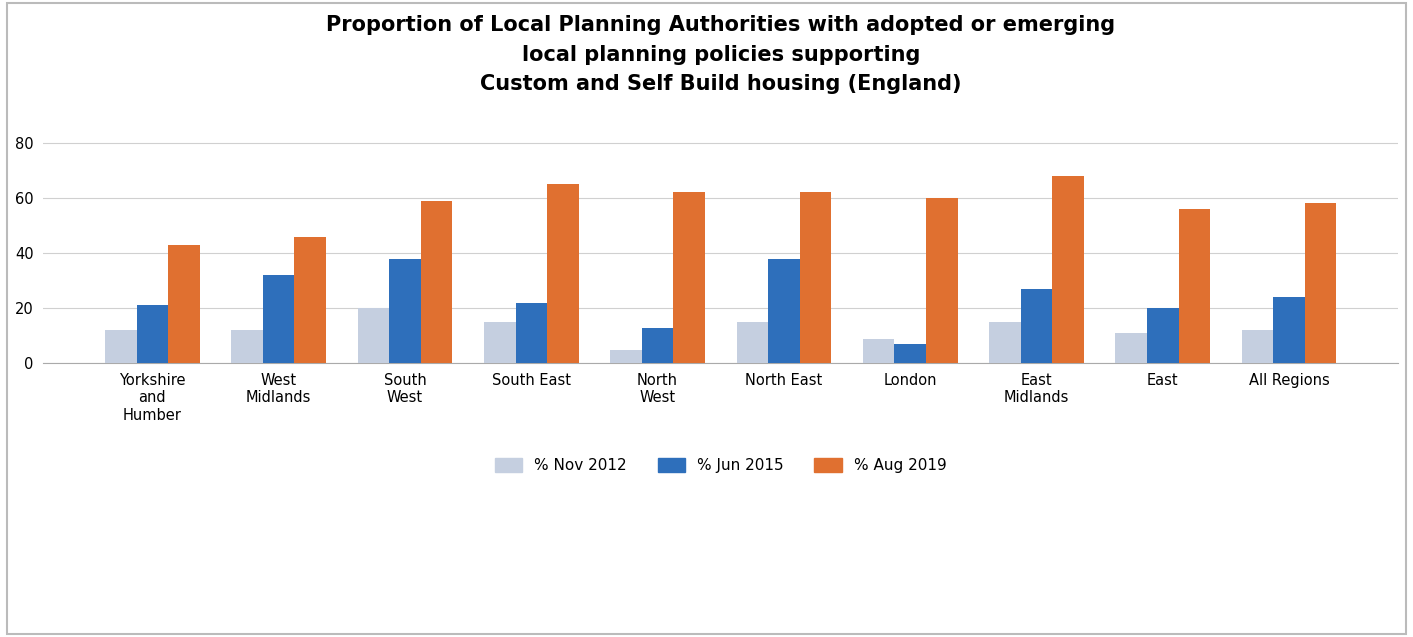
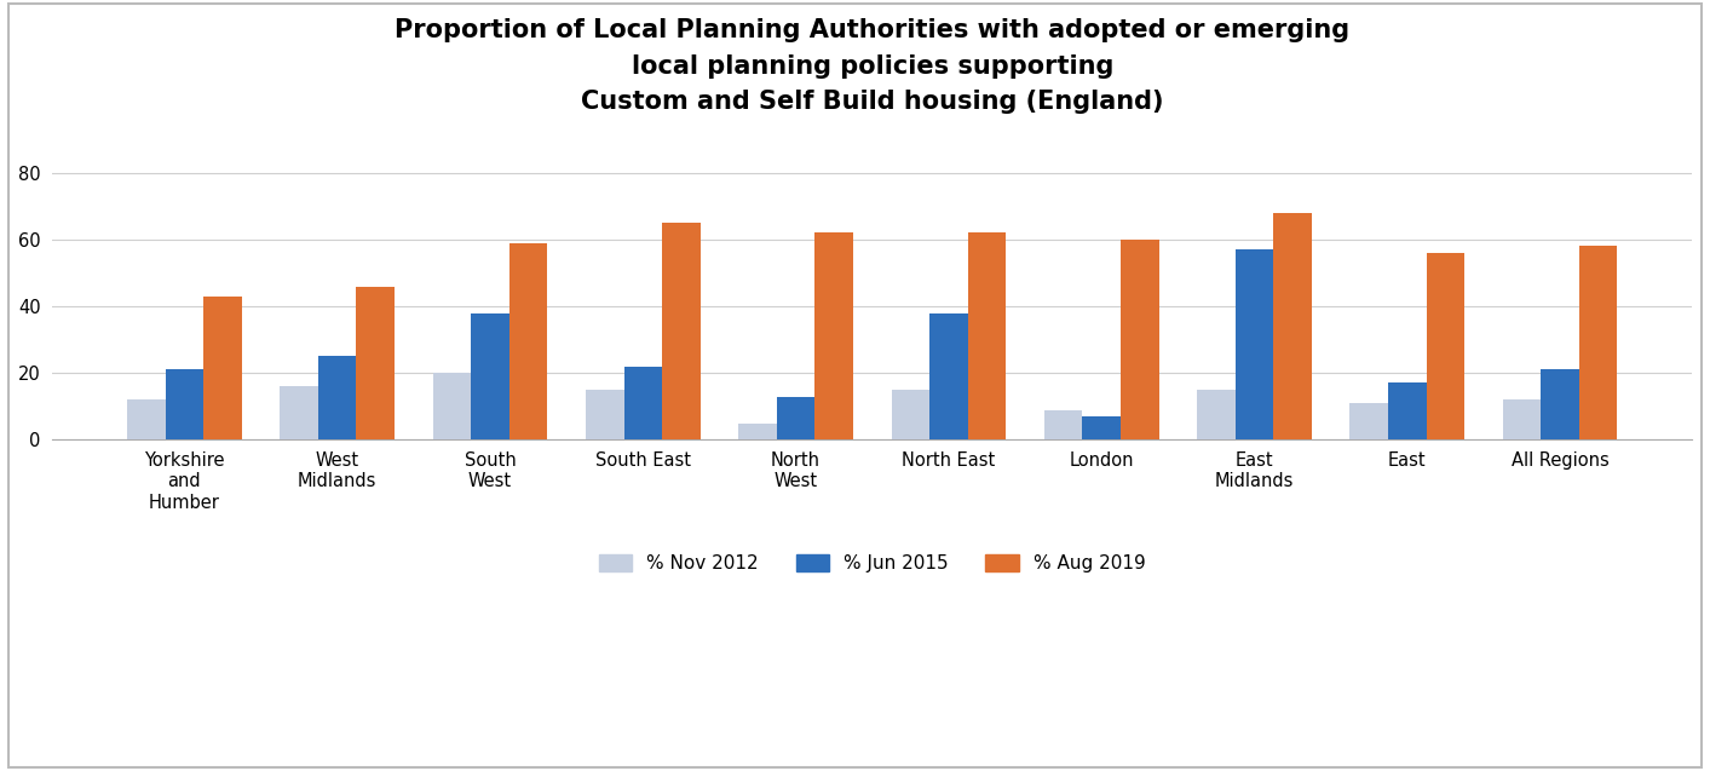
% Nov 2012/West Midlands: 12 -> 16
% Jun 2015/West Midlands: 32 -> 25
% Jun 2015/East Midlands: 27 -> 57
% Jun 2015/East: 20 -> 17
% Jun 2015/All Regions: 24 -> 21
